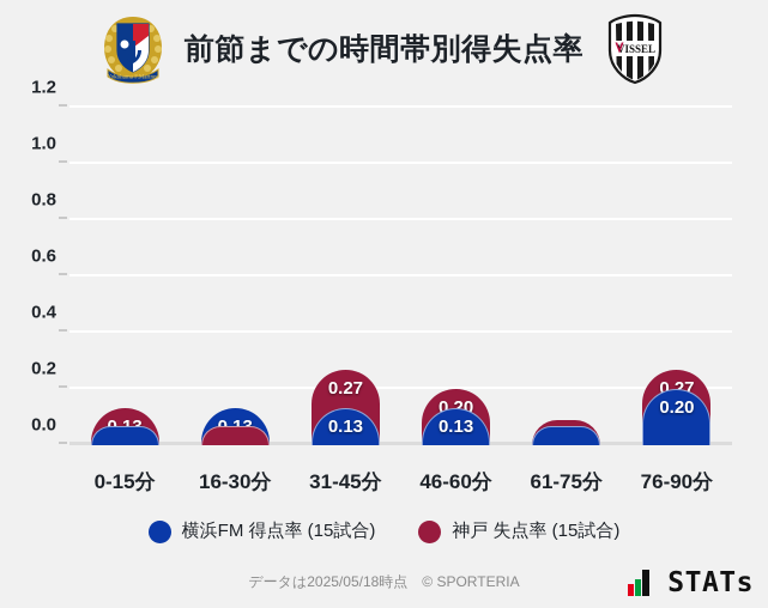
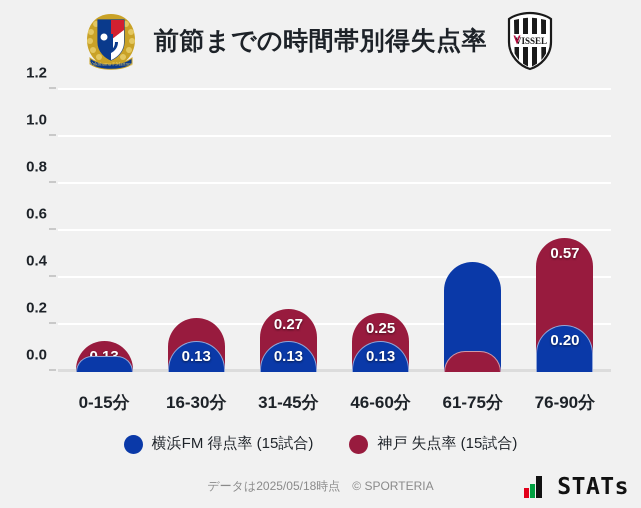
神戸 失点率 (15試合)/16-30分: 0.07 -> 0.23
神戸 失点率 (15試合)/46-60分: 0.20 -> 0.25
横浜FM 得点率 (15試合)/61-75分: 0.07 -> 0.47
神戸 失点率 (15試合)/76-90分: 0.27 -> 0.57
